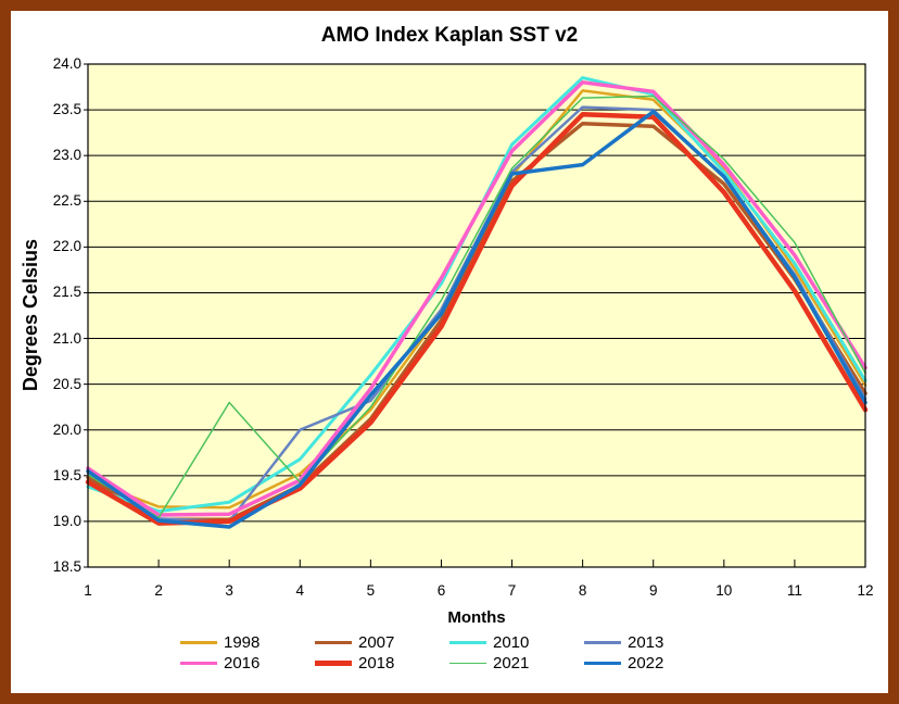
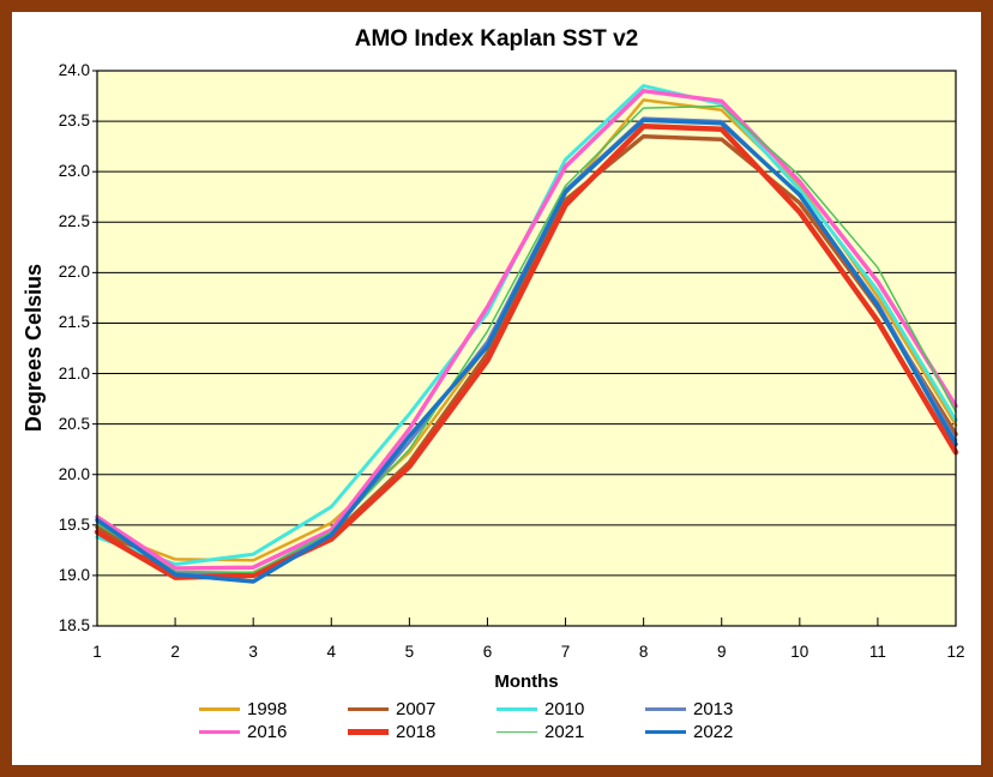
2021/3: 20.3 -> 19.0
2013/4: 20.0 -> 19.4
2022/8: 22.9 -> 23.5
